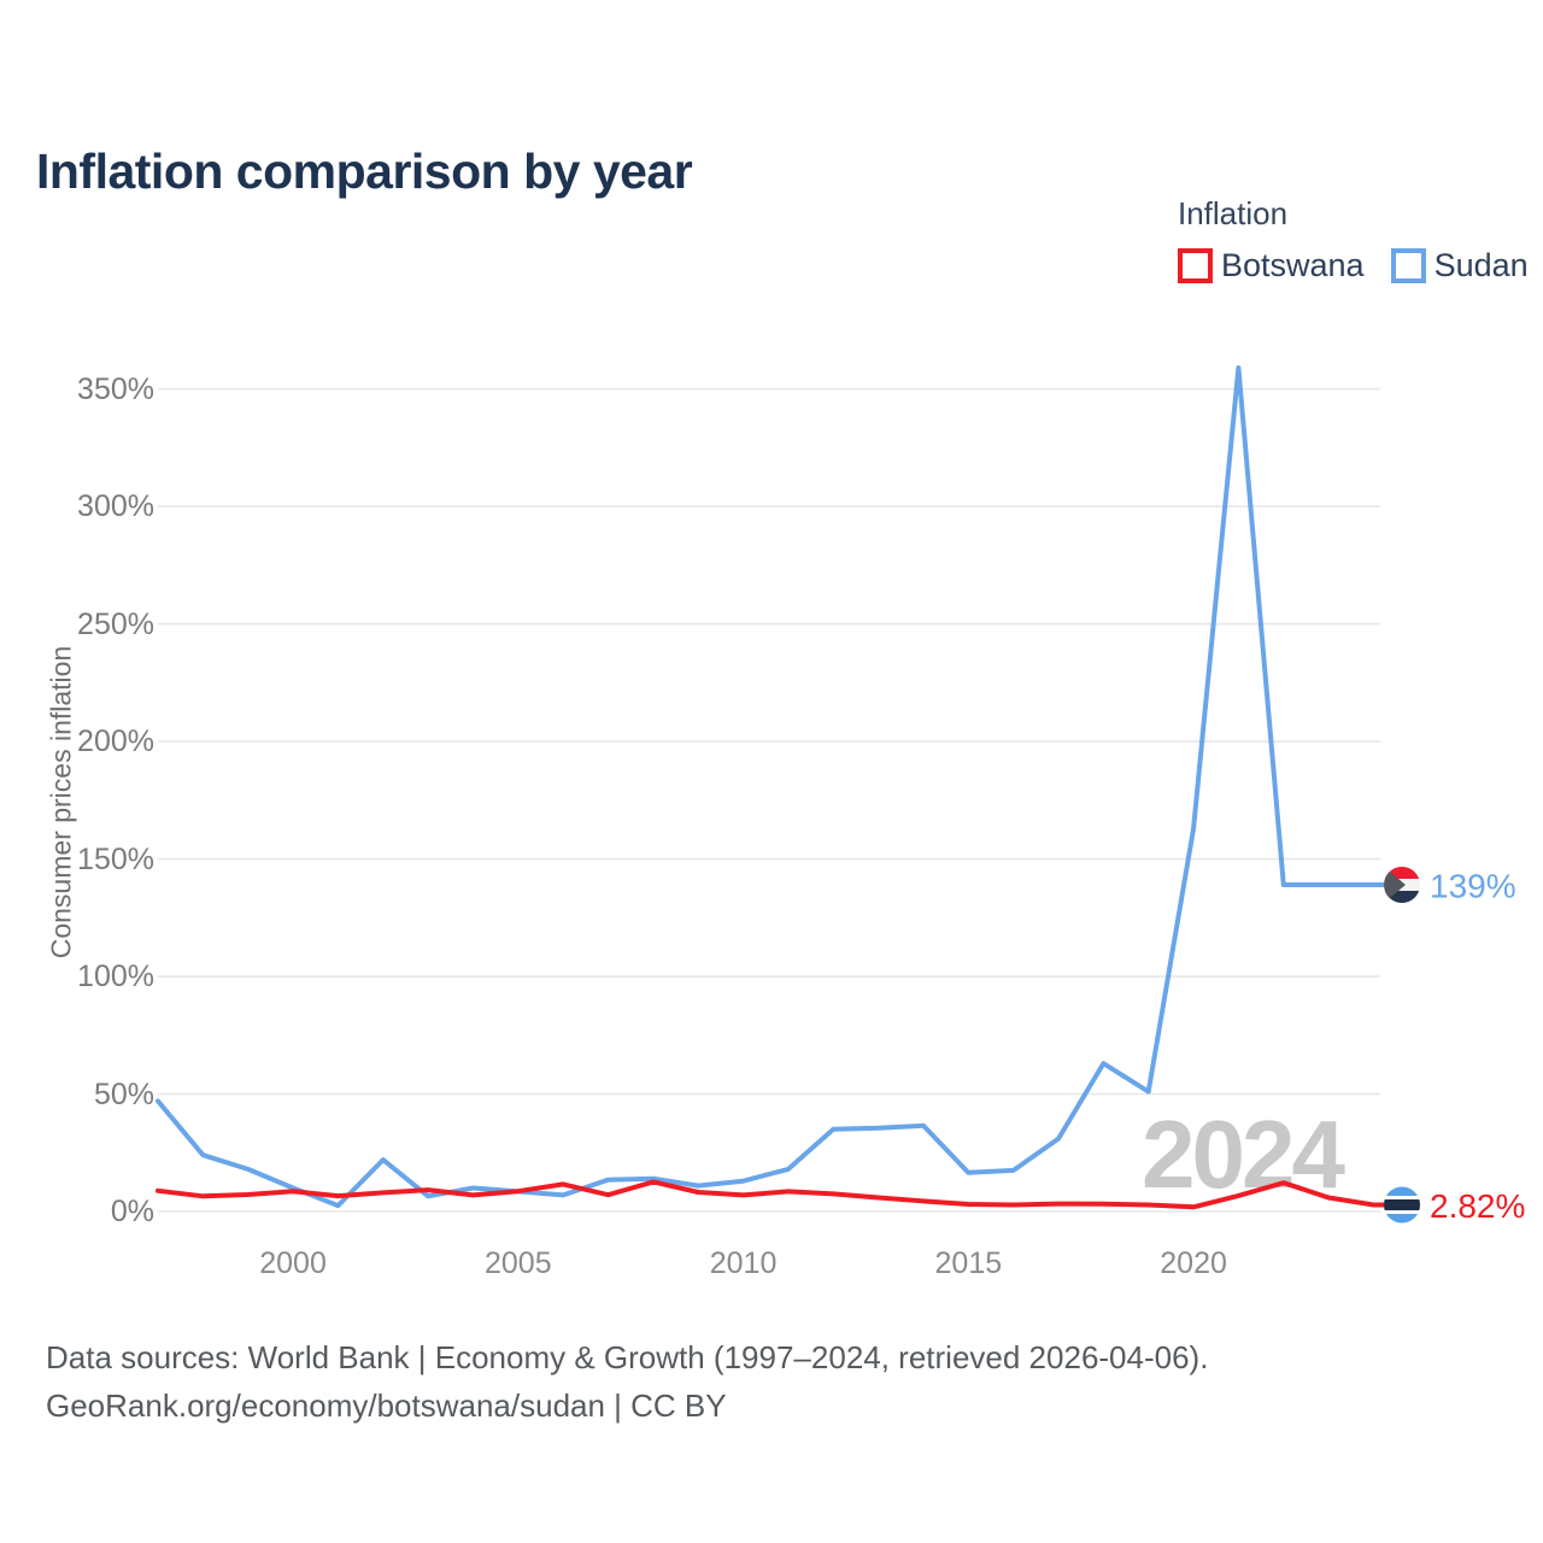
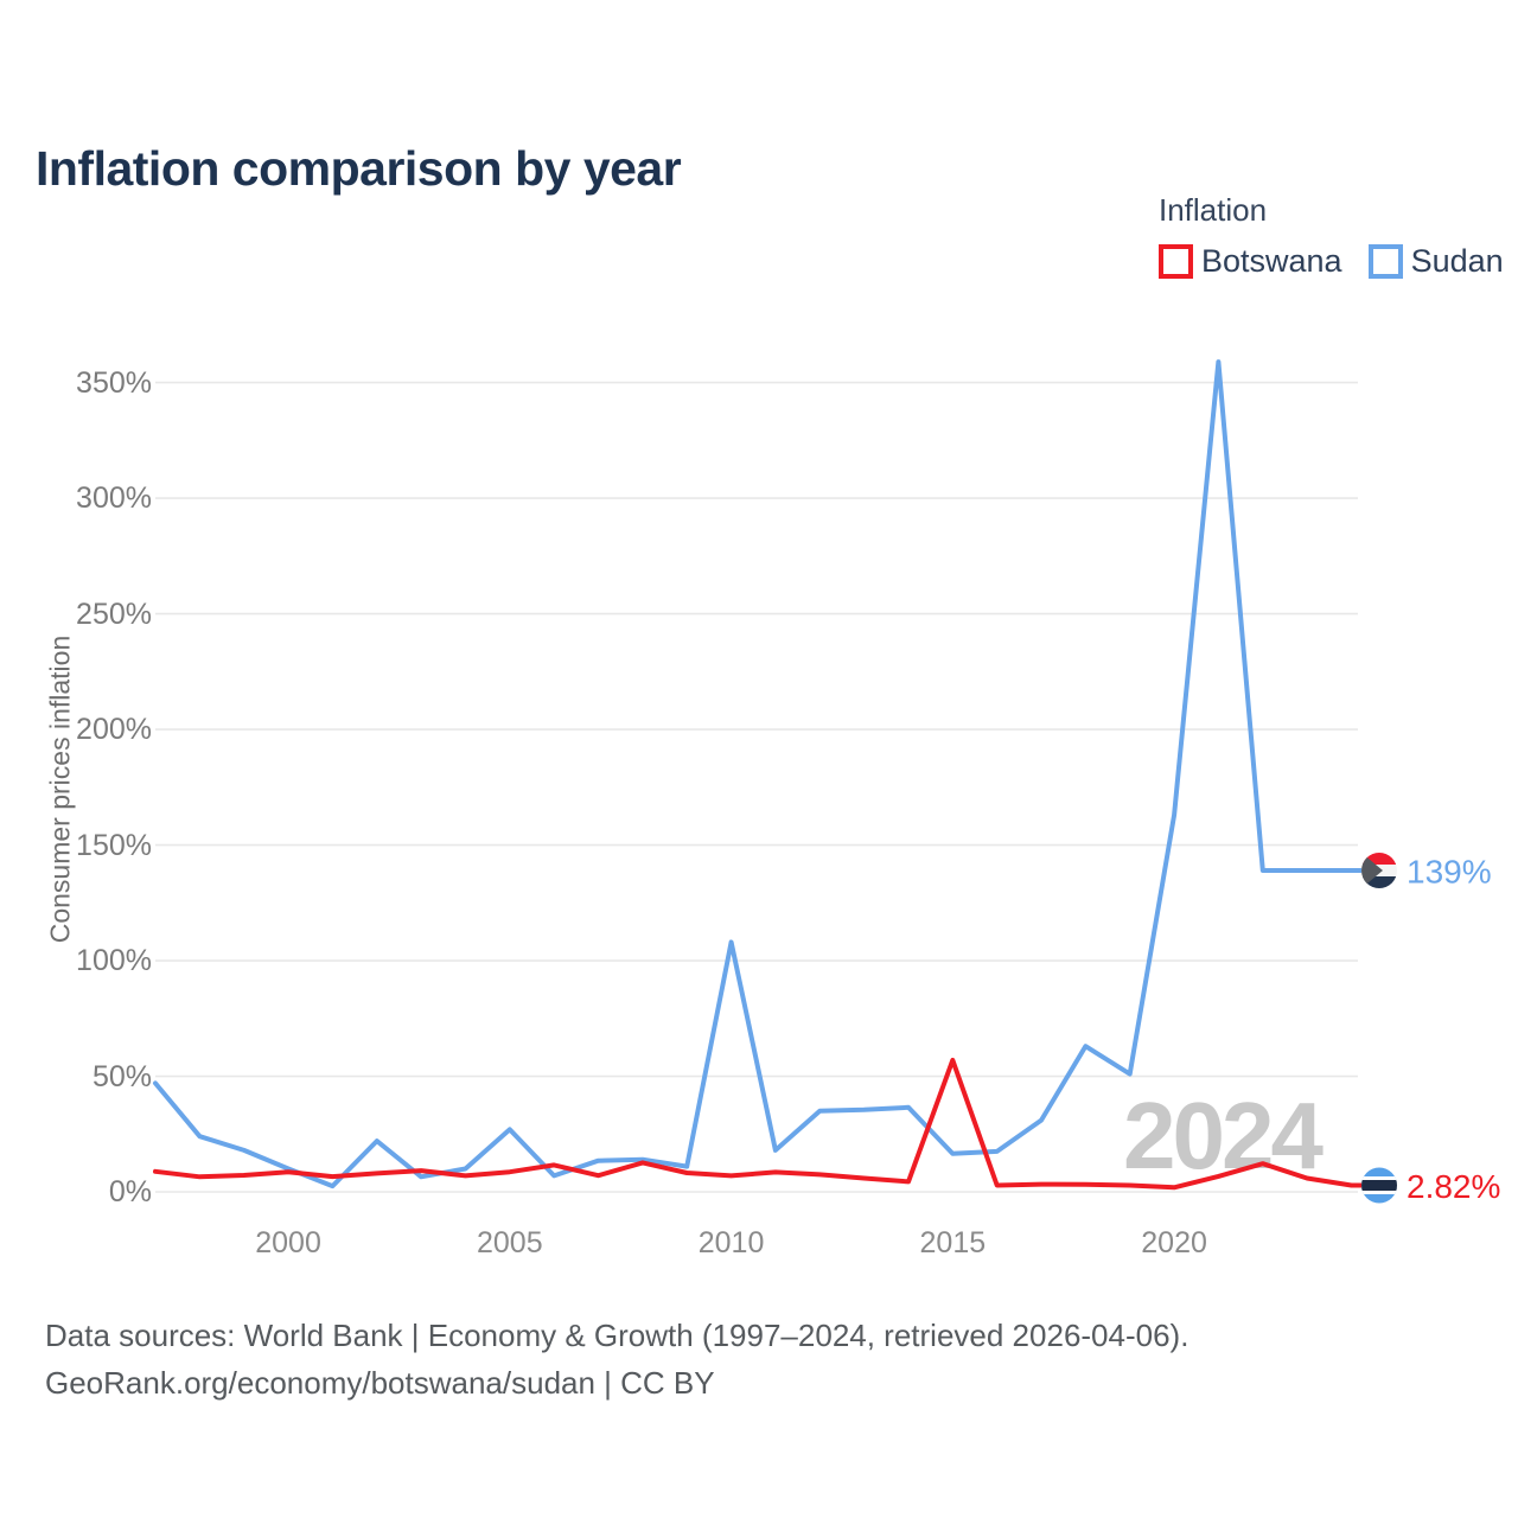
Sudan/2005: 8% -> 27%
Sudan/2010: 13% -> 108%
Botswana/2015: 3% -> 57%
